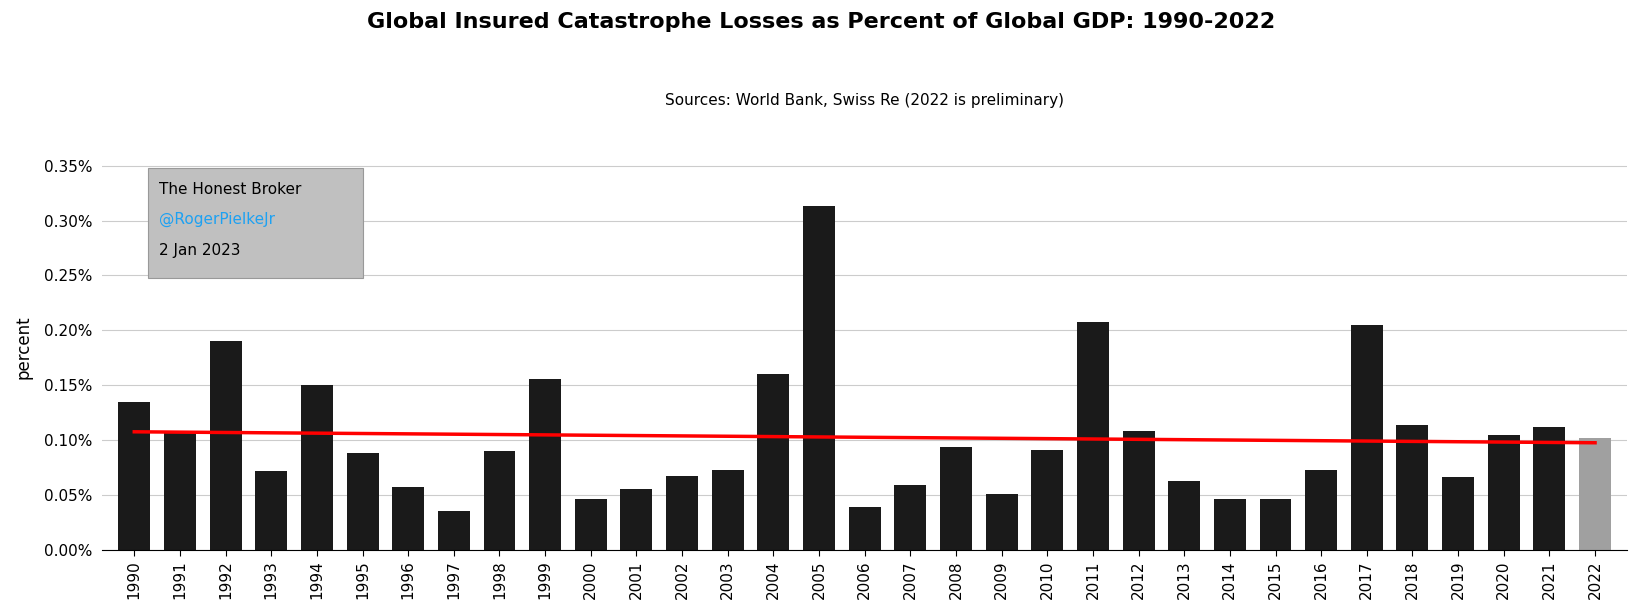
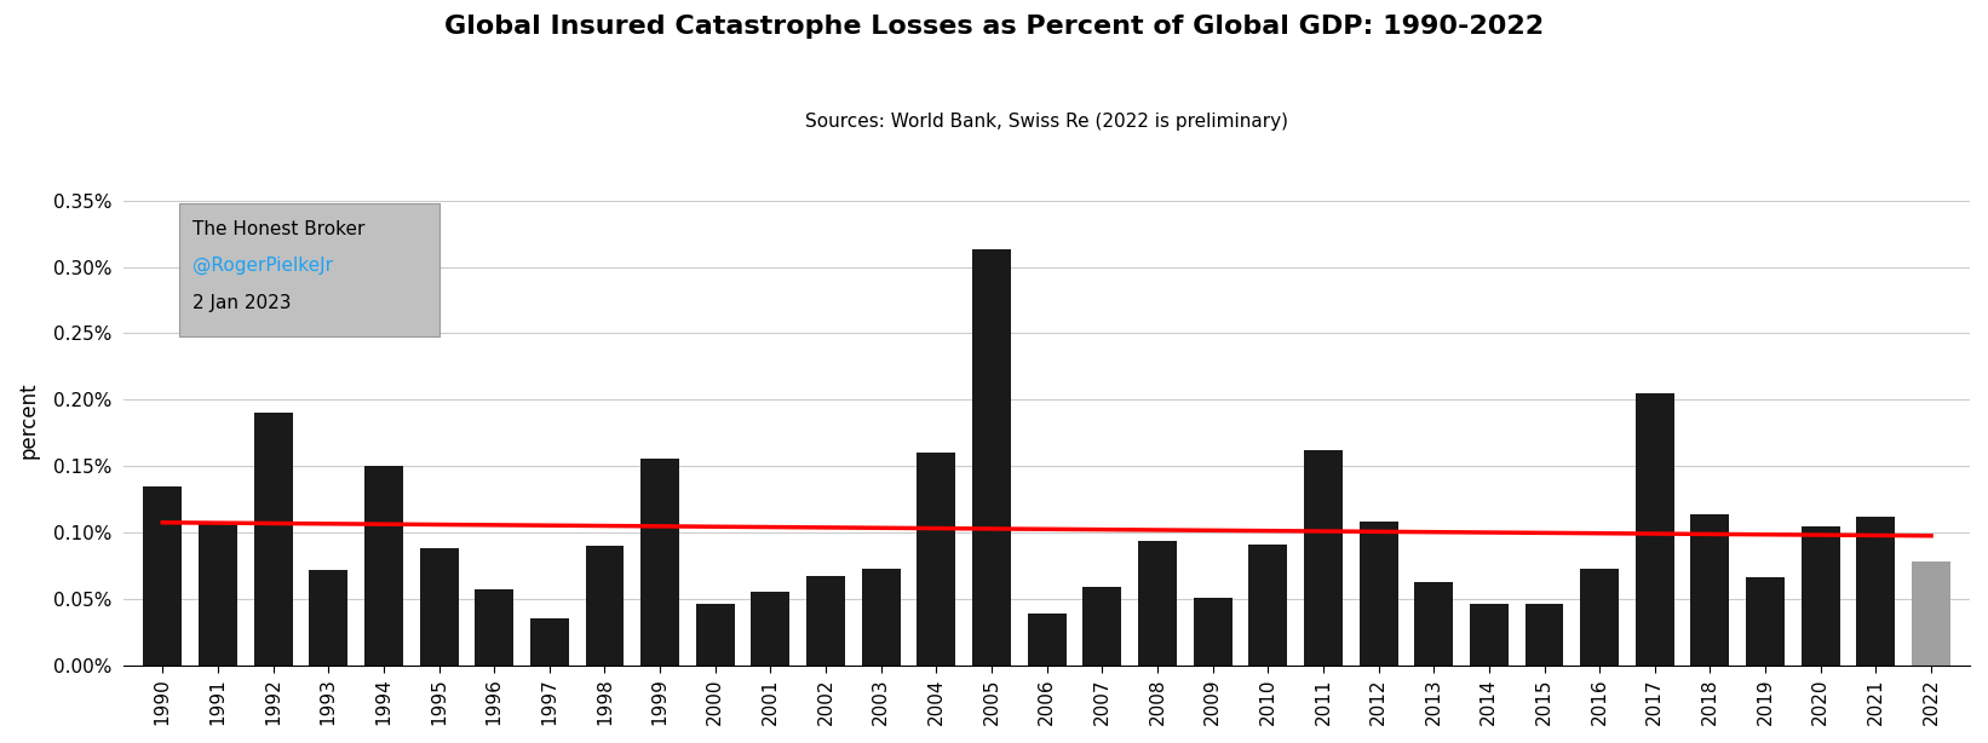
2011: 0.208% -> 0.162%
2022: 0.102% -> 0.078%
